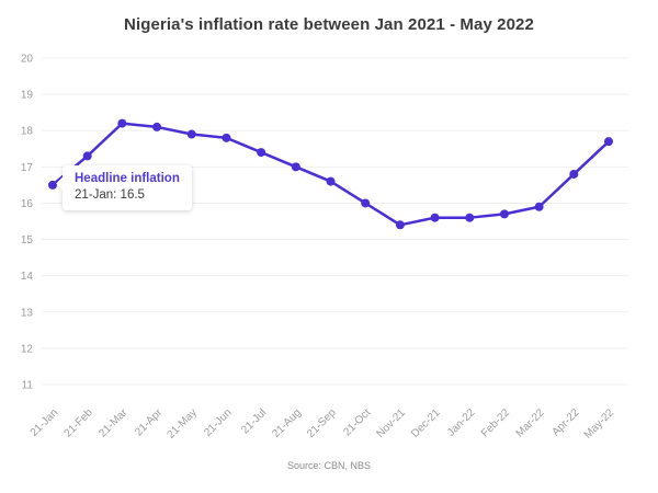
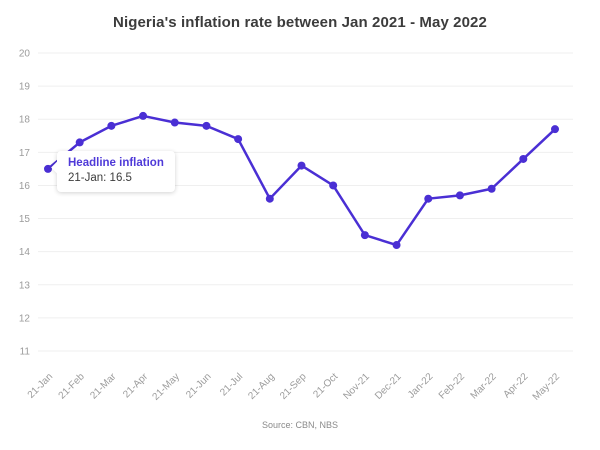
21-Mar: 18.2 -> 17.8
21-Aug: 17.0 -> 15.6
Nov-21: 15.4 -> 14.5
Dec-21: 15.6 -> 14.2
